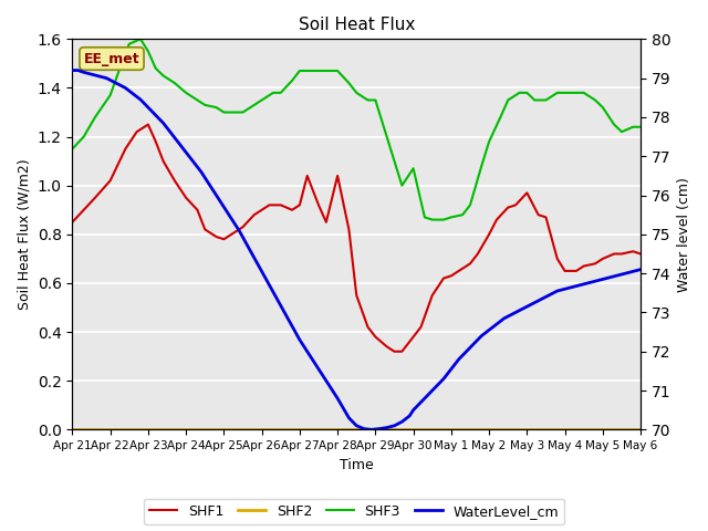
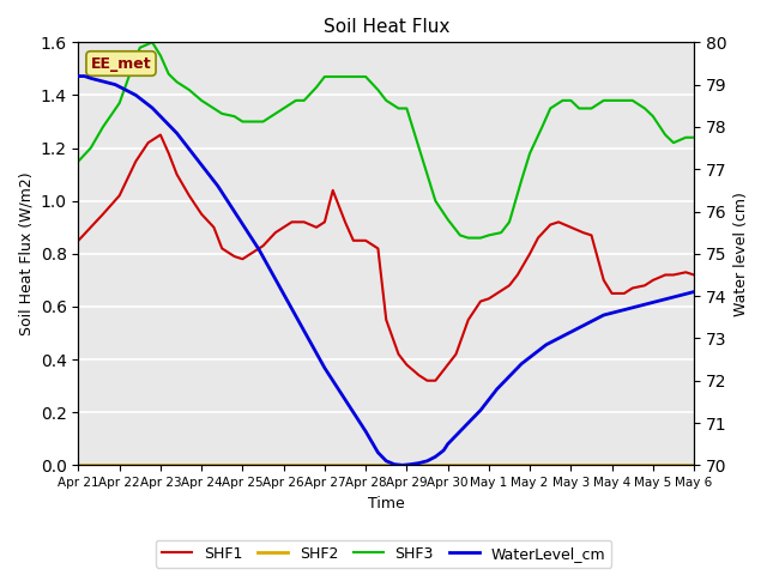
SHF1/Apr 28: 1.04 -> 0.85
SHF3/Apr 30: 1.07 -> 0.93
SHF1/May 3: 0.97 -> 0.90
